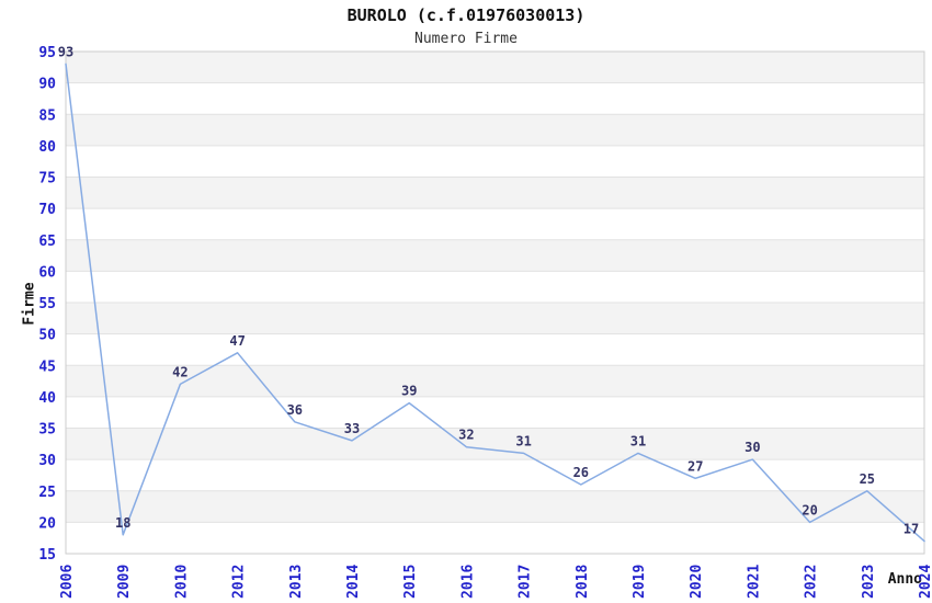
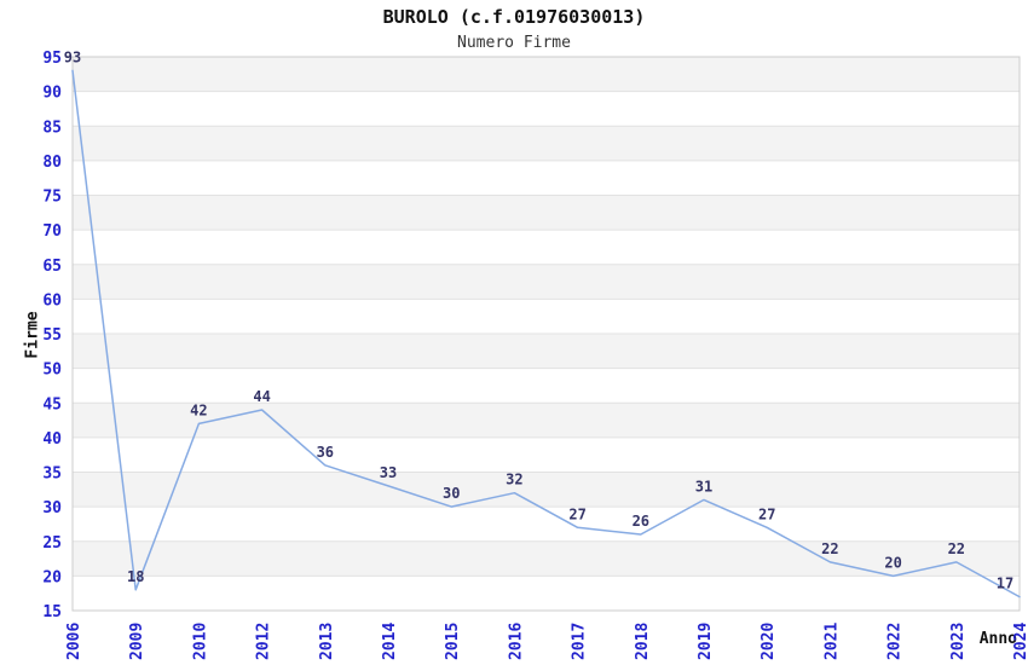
2012: 47 -> 44
2015: 39 -> 30
2017: 31 -> 27
2021: 30 -> 22
2023: 25 -> 22
